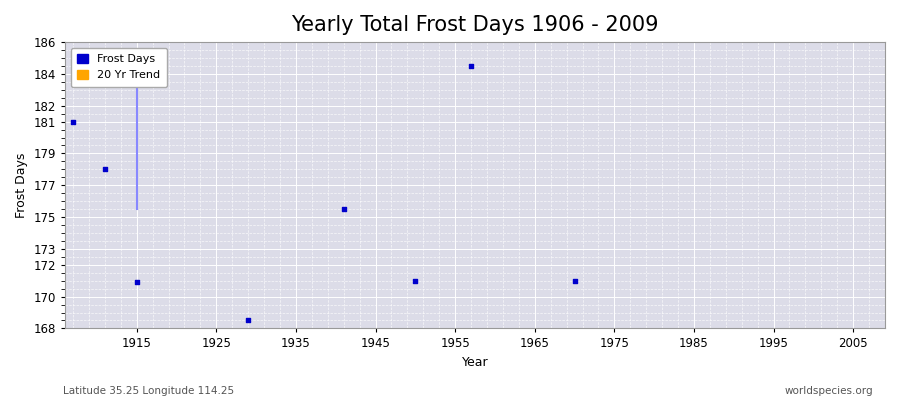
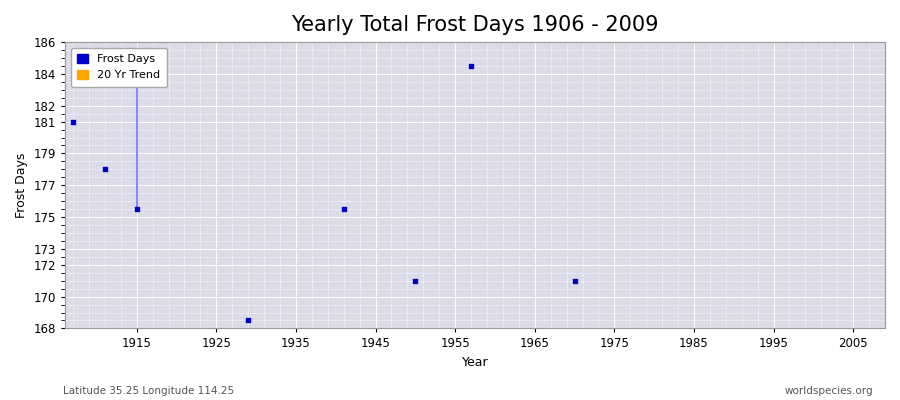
1915: 170.9 -> 175.5
